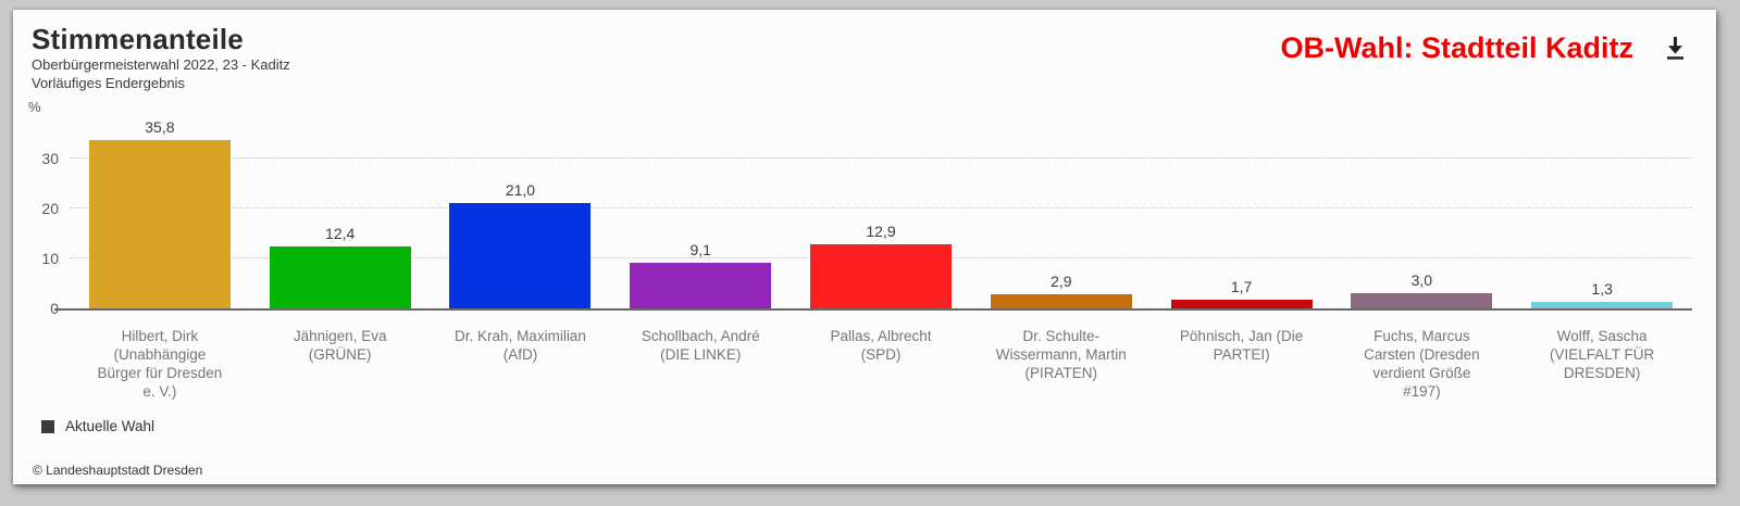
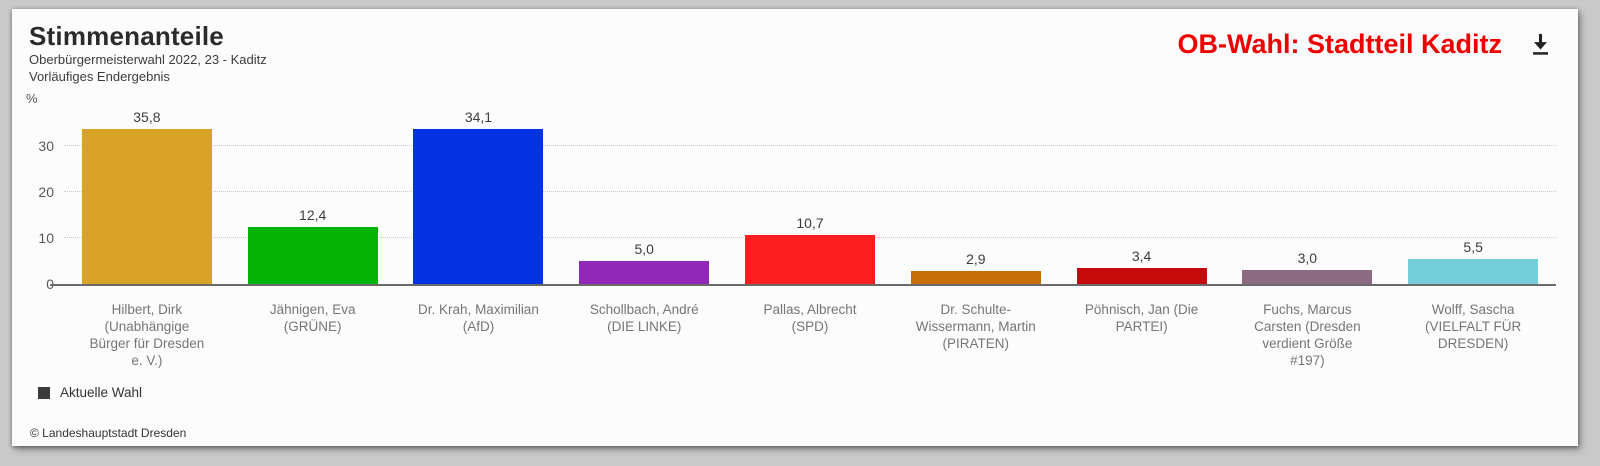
Dr. Krah, Maximilian (AfD): 21,0 -> 34,1
Schollbach, André (DIE LINKE): 9,1 -> 5,0
Pallas, Albrecht (SPD): 12,9 -> 10,7
Pöhnisch, Jan (Die PARTEI): 1,7 -> 3,4
Wolff, Sascha (VIELFALT FÜR DRESDEN): 1,3 -> 5,5
